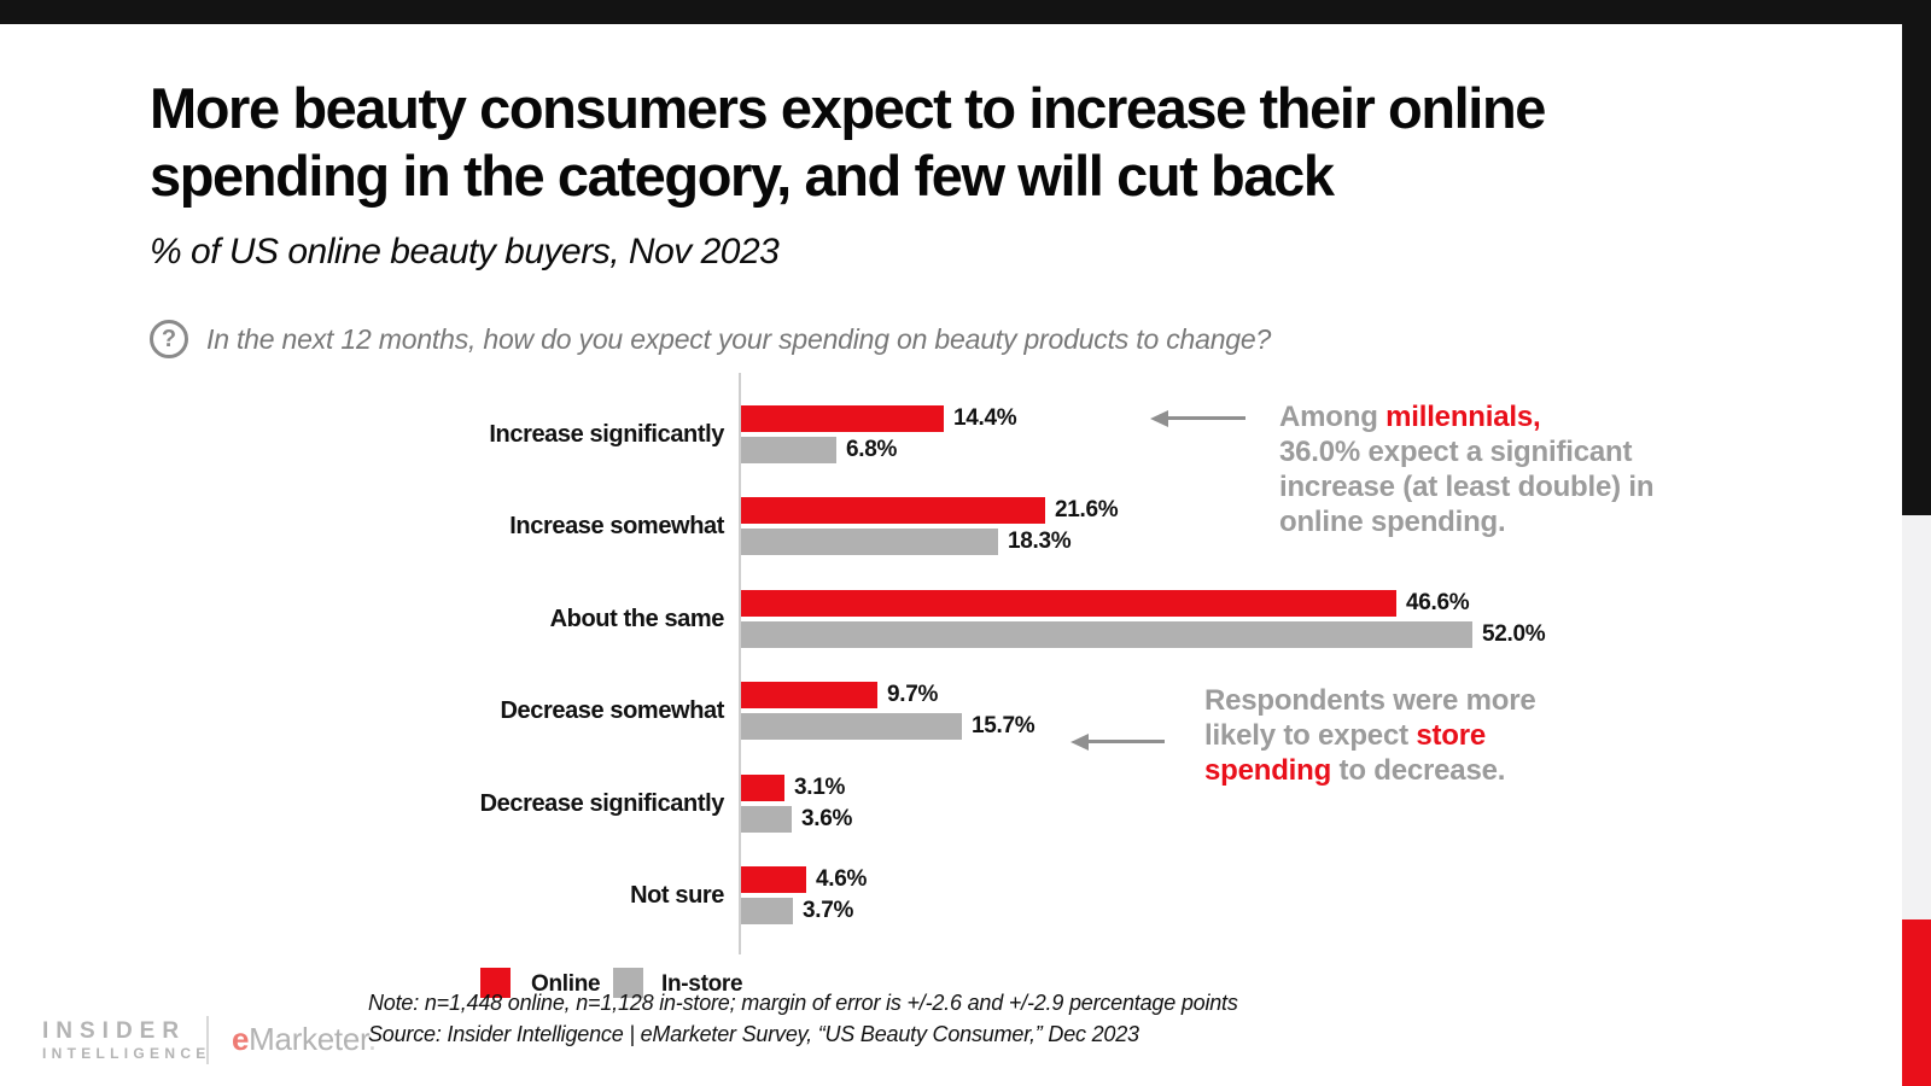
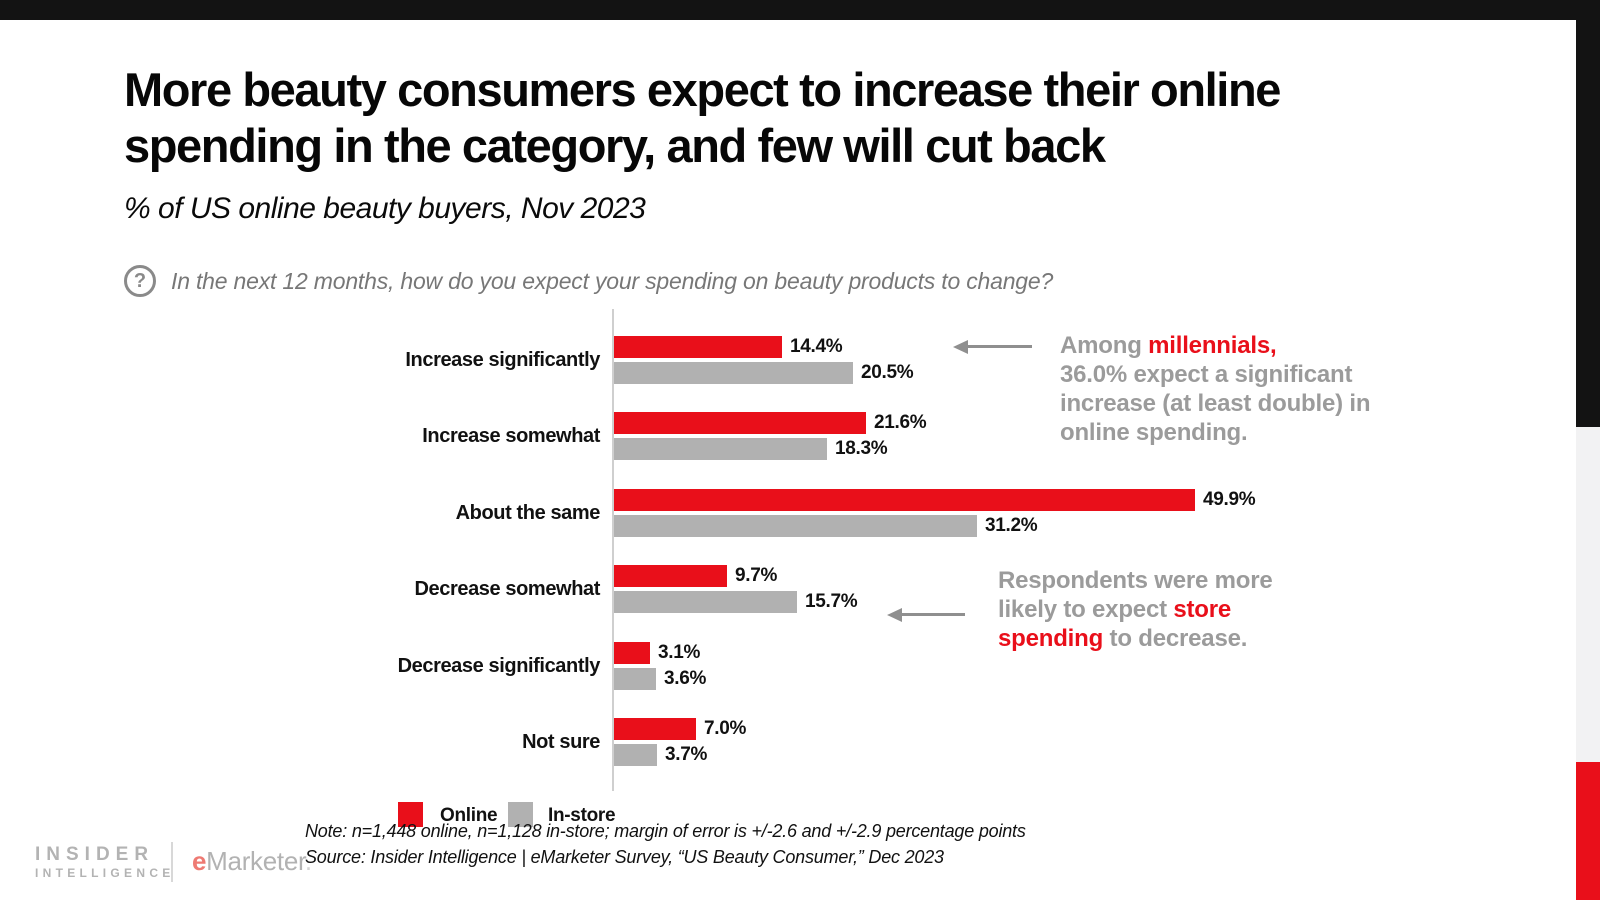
In-store/Increase significantly: 6.8% -> 20.5%
Online/About the same: 46.6% -> 49.9%
In-store/About the same: 52.0% -> 31.2%
Online/Not sure: 4.6% -> 7.0%
